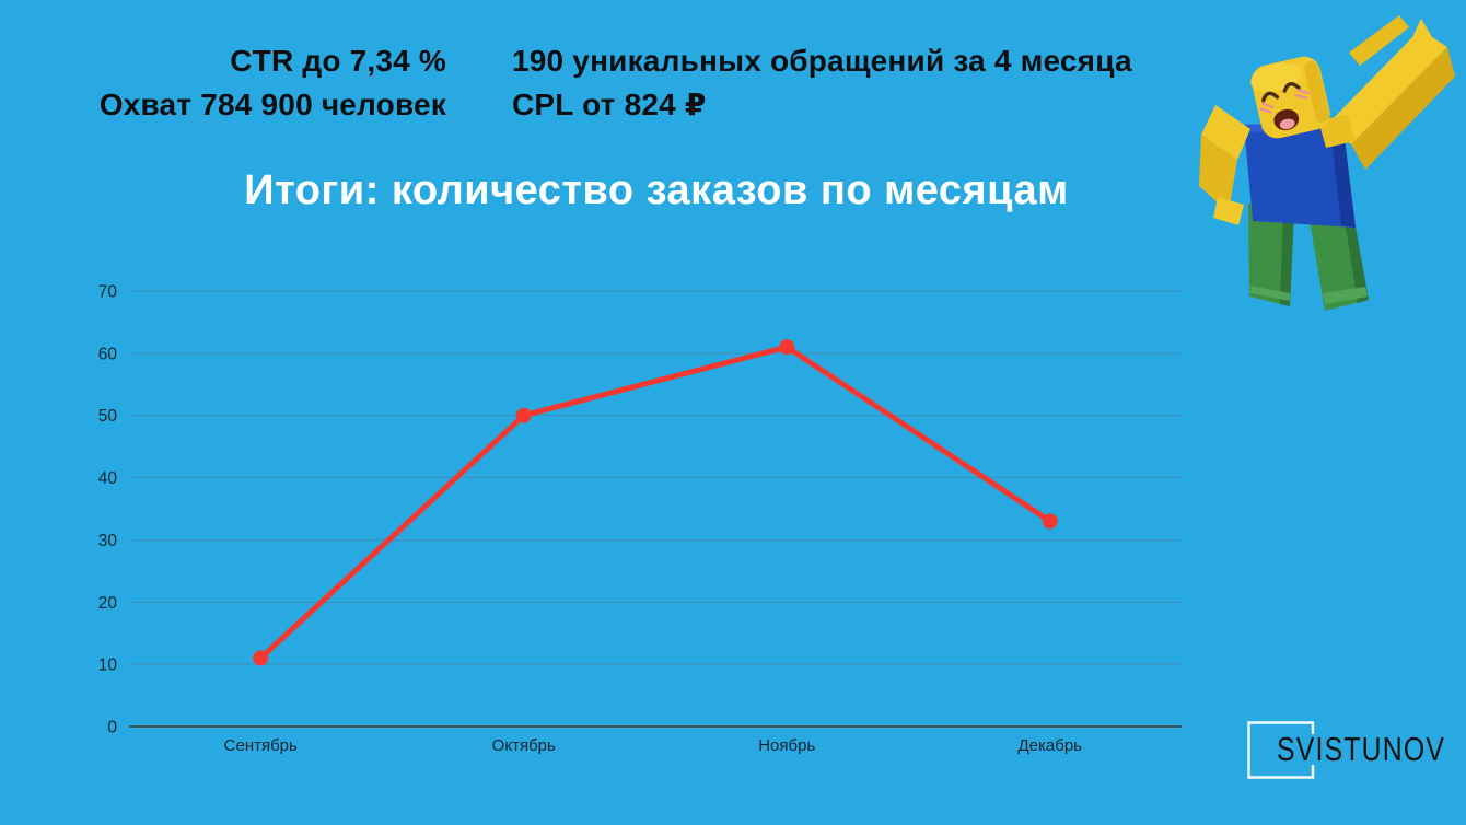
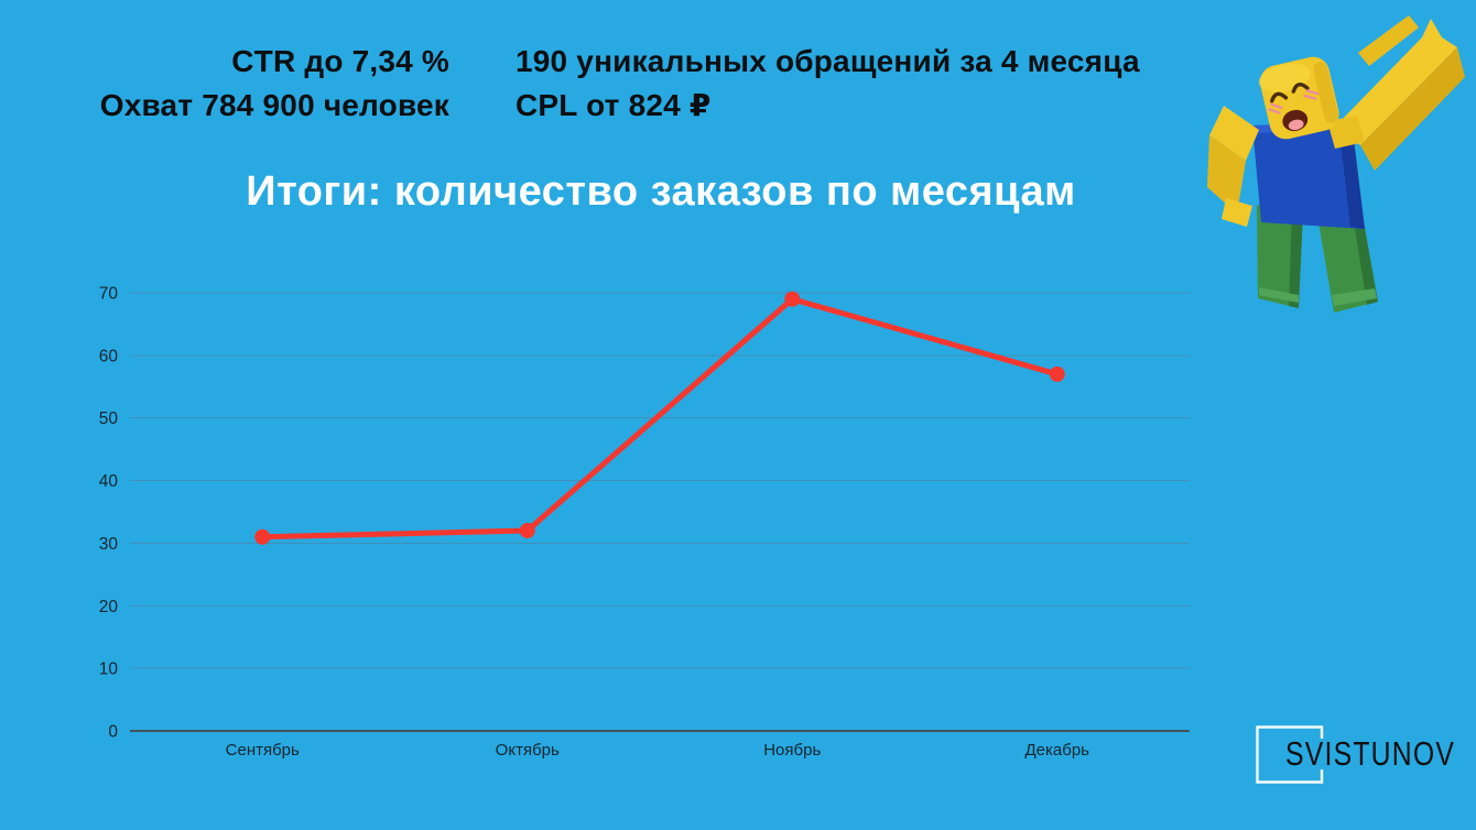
Сентябрь: 11 -> 31
Октябрь: 50 -> 32
Ноябрь: 61 -> 69
Декабрь: 33 -> 57
